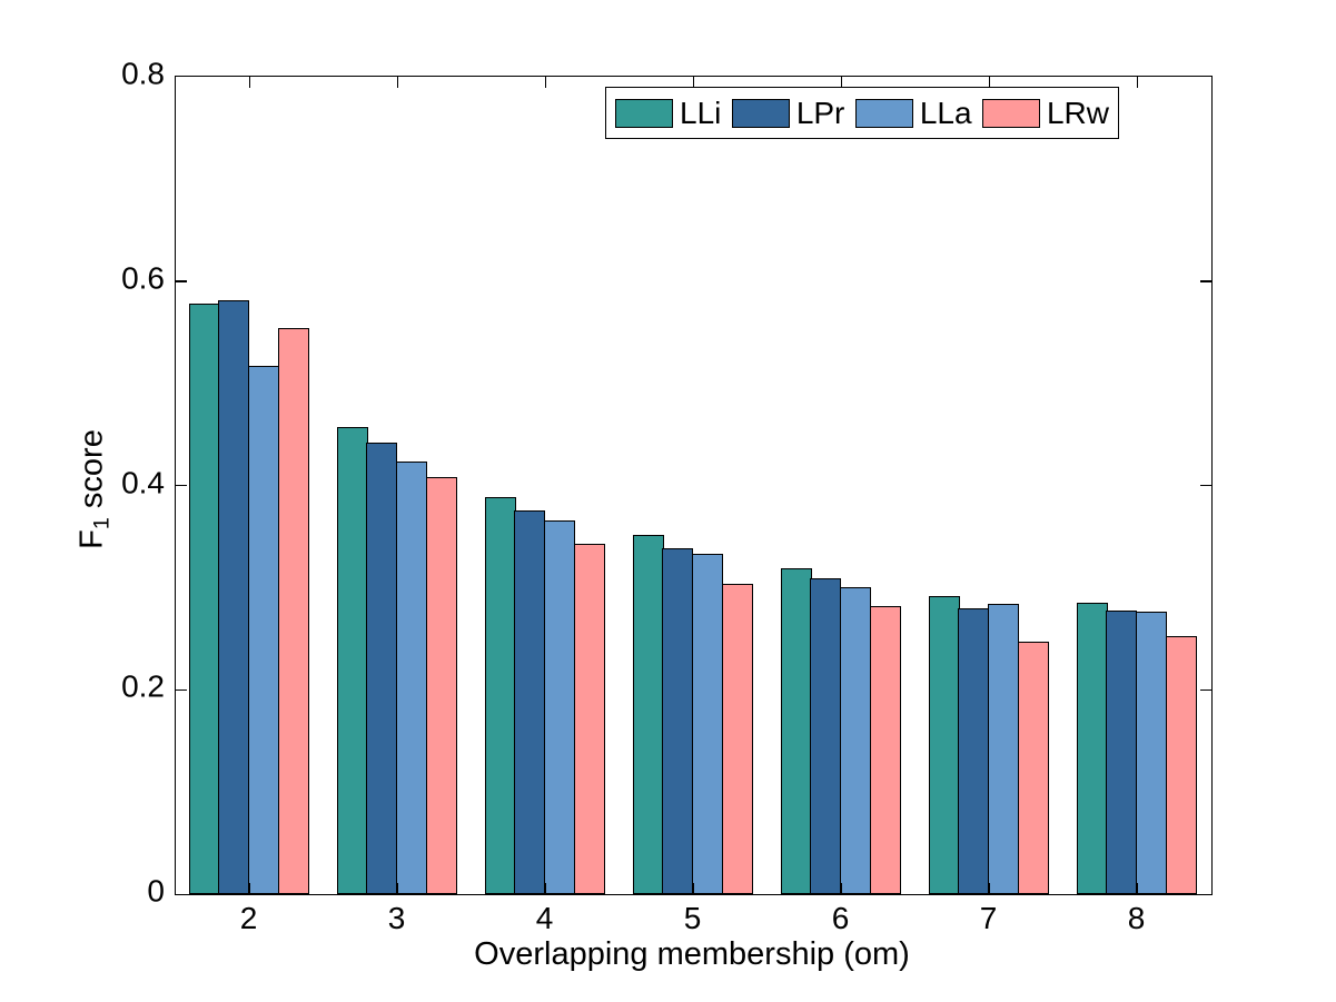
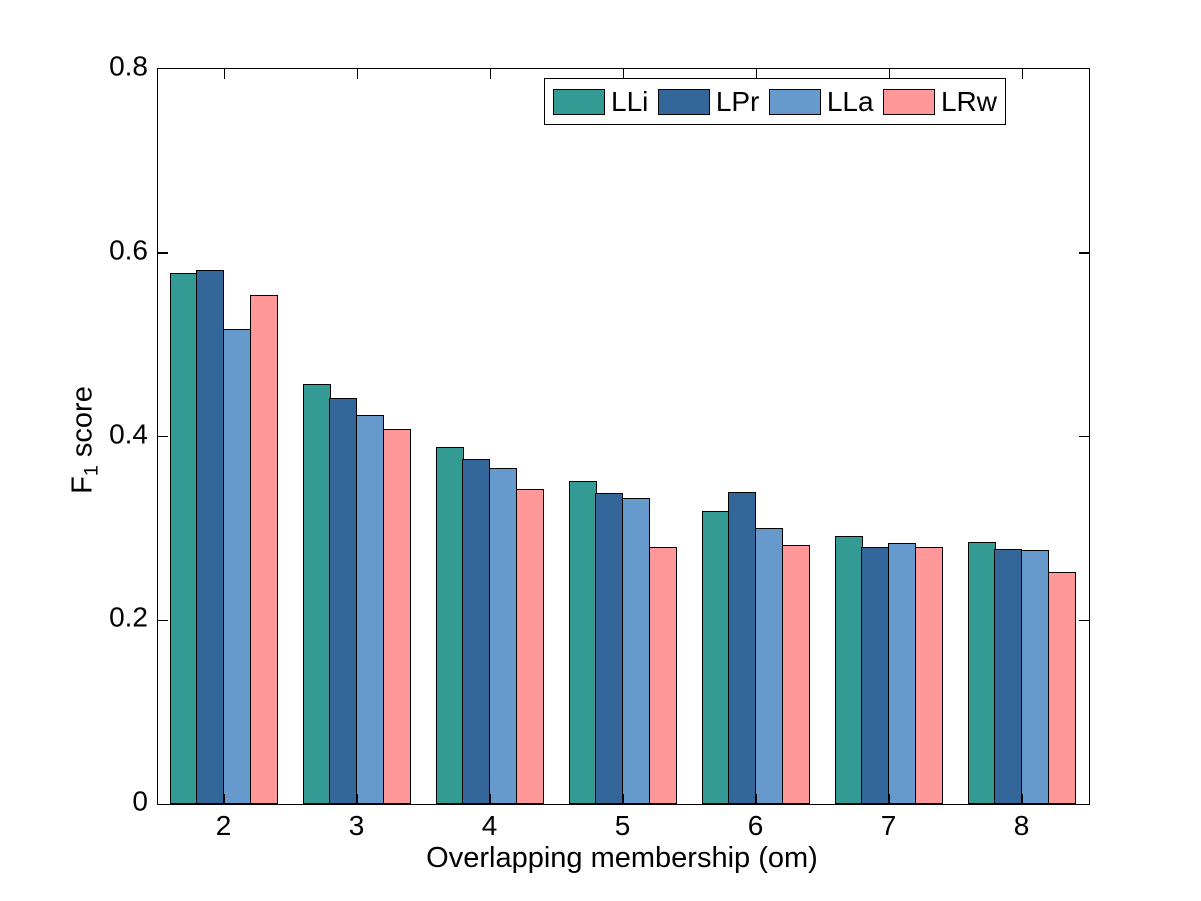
LRw/5: 0.30 -> 0.28
LPr/6: 0.31 -> 0.34
LRw/7: 0.25 -> 0.28
